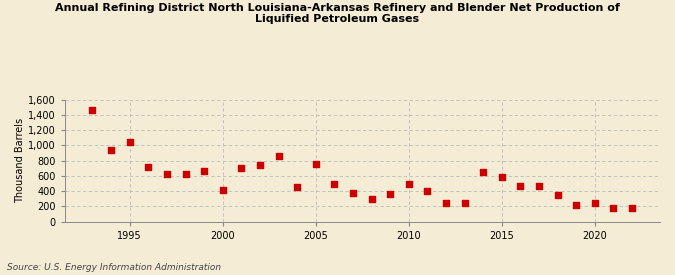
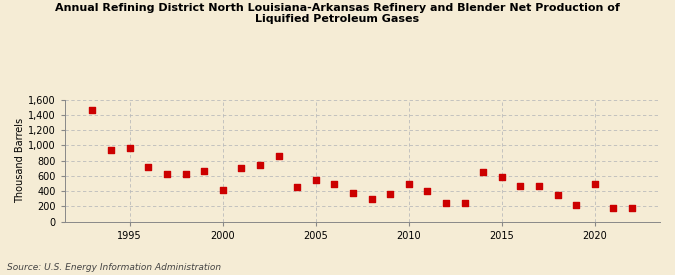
1995: 1,040 -> 970
2005: 760 -> 550
2020: 240 -> 490
